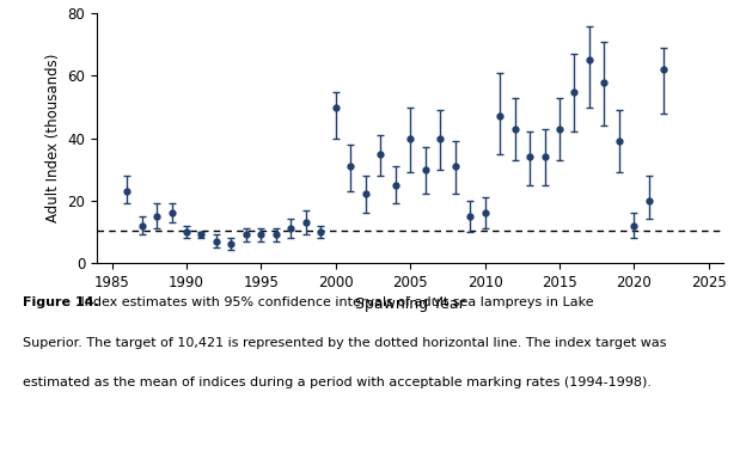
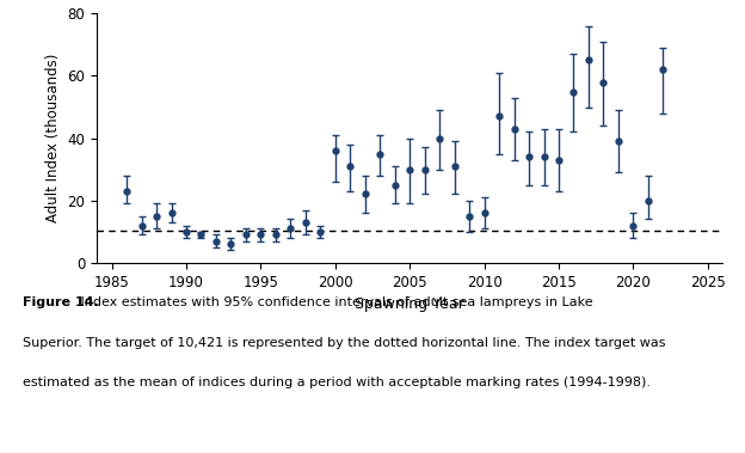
2000: 50 -> 36
2005: 40 -> 30
2015: 43 -> 33
